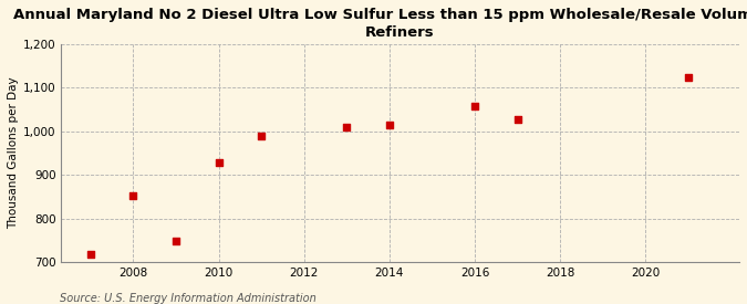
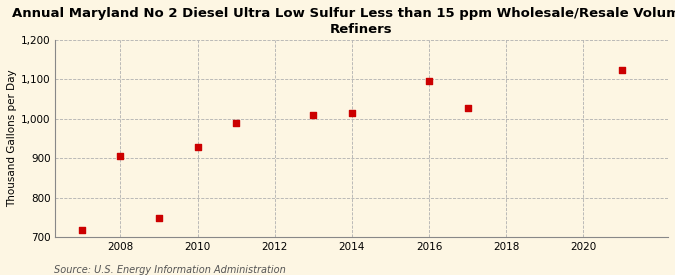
2008: 853 -> 905
2016: 1,058 -> 1,095
